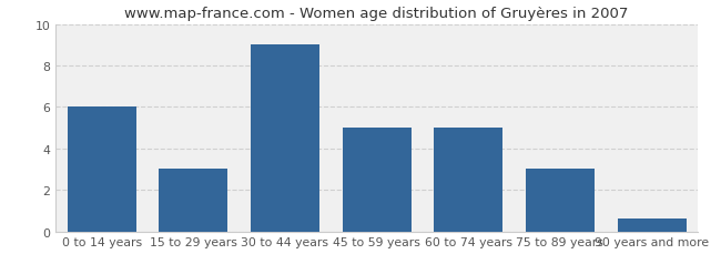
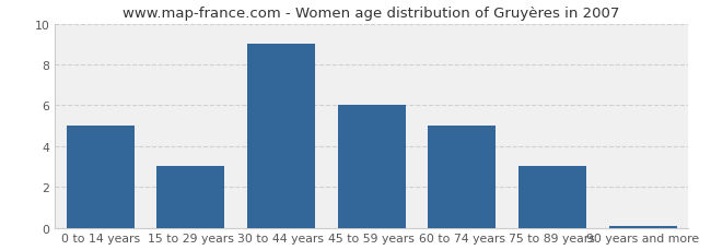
0 to 14 years: 6.0 -> 5.0
45 to 59 years: 5.0 -> 6.0
90 years and more: 0.6 -> 0.1
